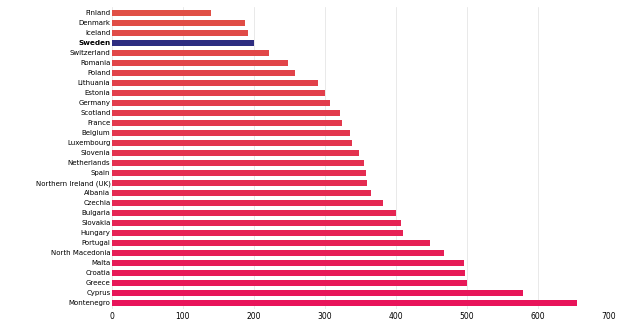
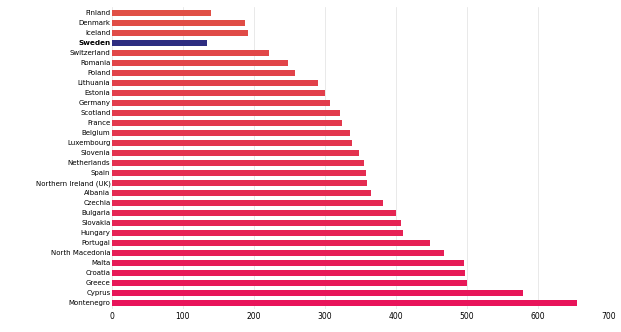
Sweden: 200 -> 134
